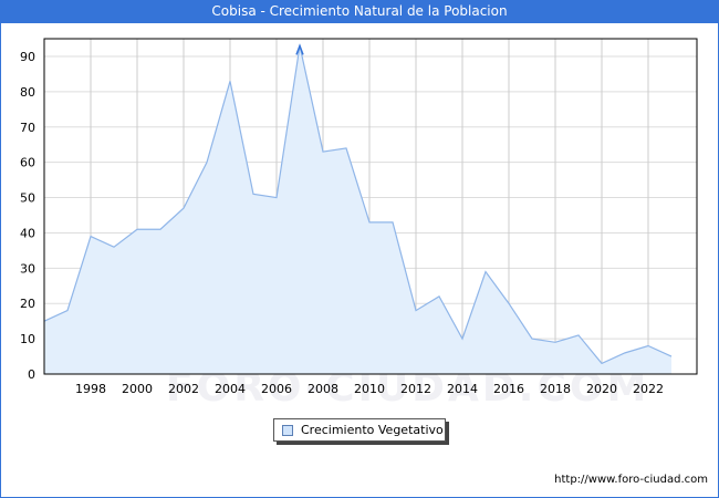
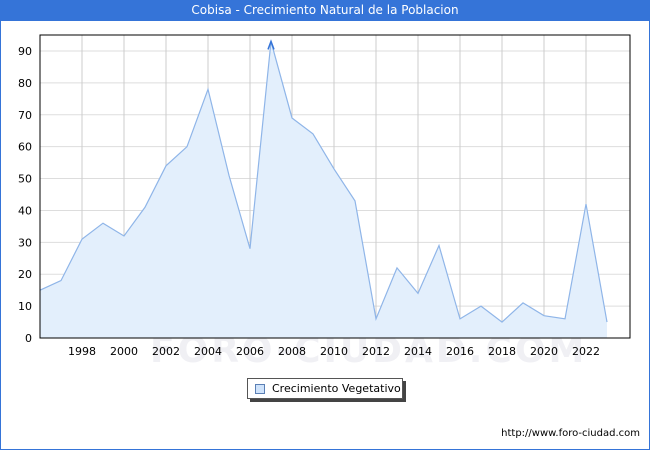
1998: 39 -> 31
2000: 41 -> 32
2002: 47 -> 54
2004: 83 -> 78
2006: 50 -> 28
2008: 63 -> 69
2010: 43 -> 53
2012: 18 -> 6
2014: 10 -> 14
2016: 20 -> 6
2018: 9 -> 5
2020: 3 -> 7
2022: 8 -> 42
